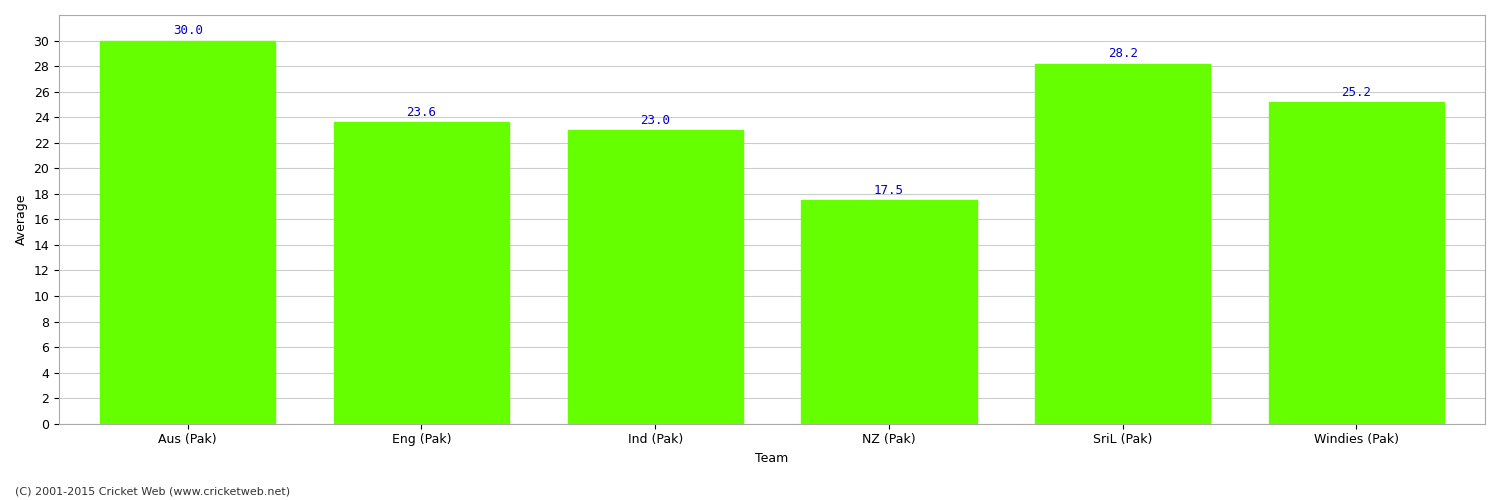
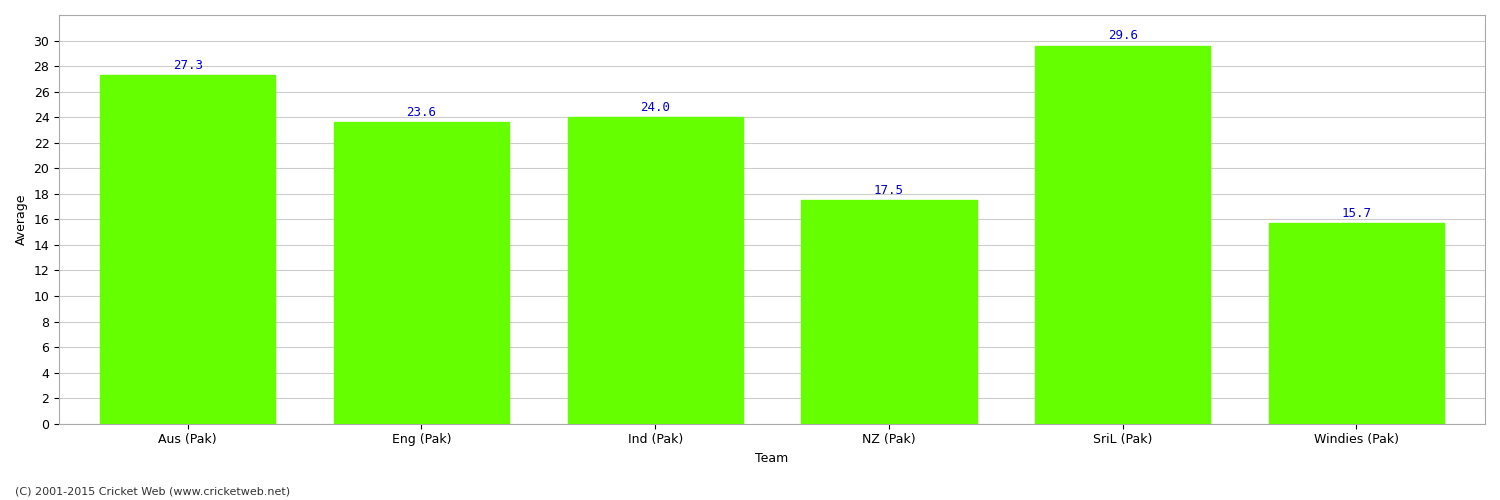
Aus (Pak): 30.0 -> 27.3
Ind (Pak): 23.0 -> 24.0
SriL (Pak): 28.2 -> 29.6
Windies (Pak): 25.2 -> 15.7
